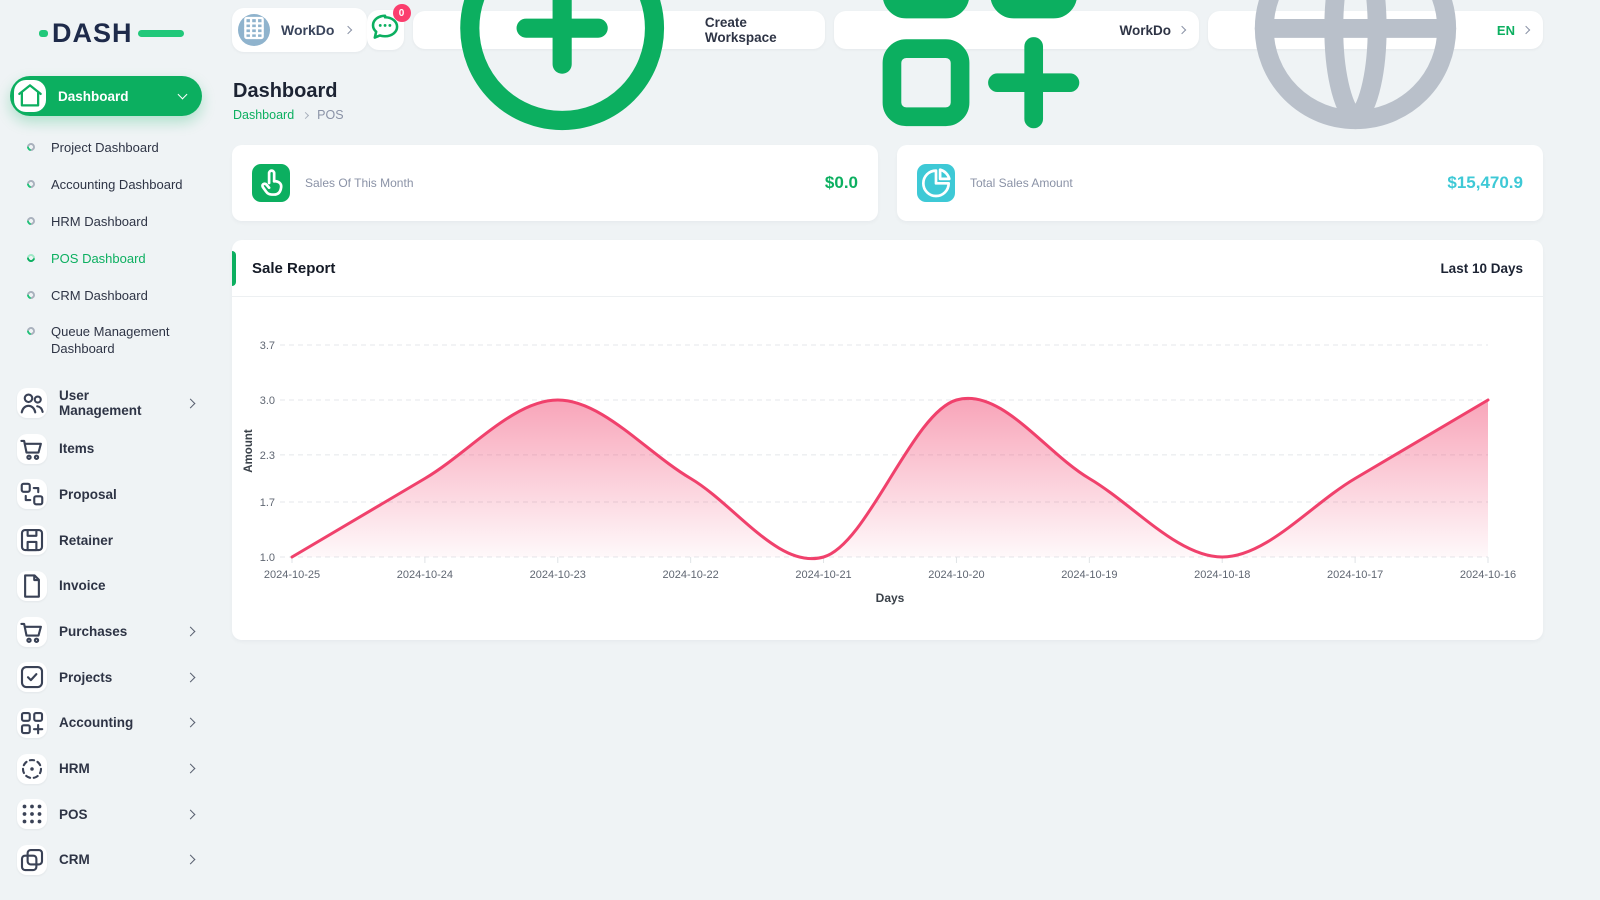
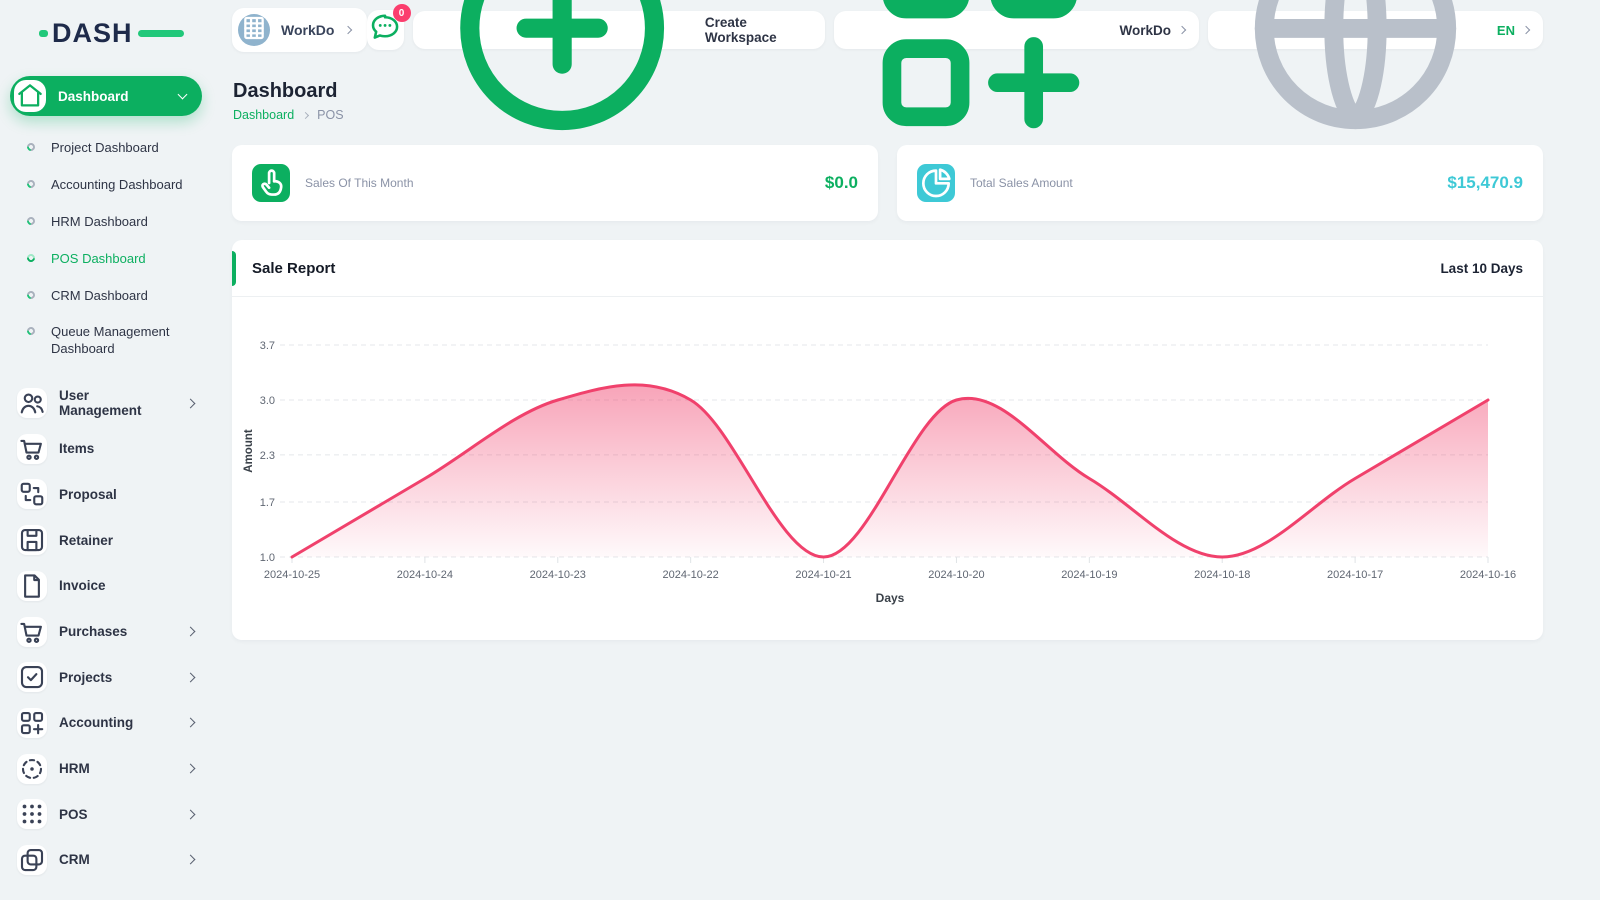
2024-10-22: 2 -> 3
